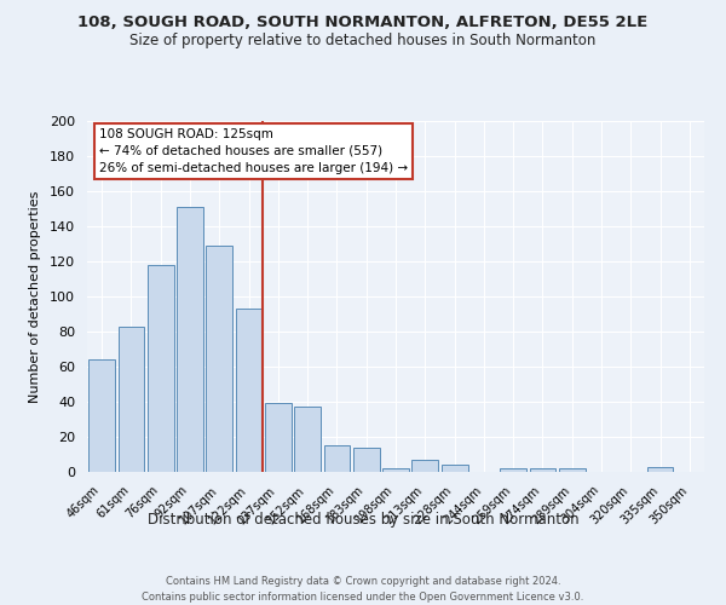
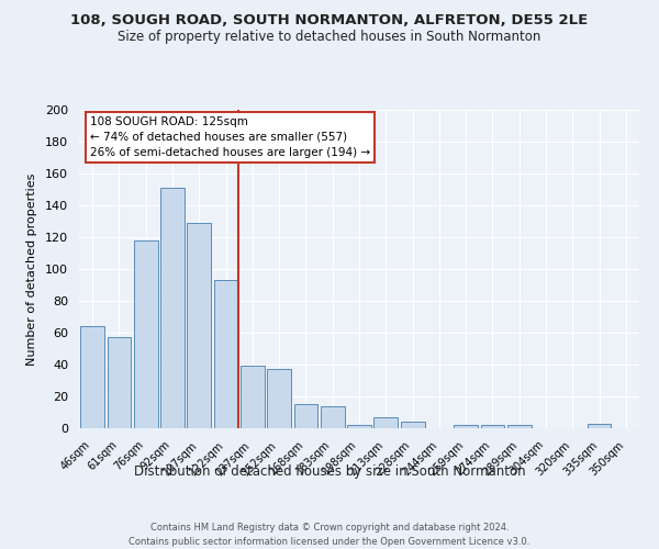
61sqm: 83 -> 57
